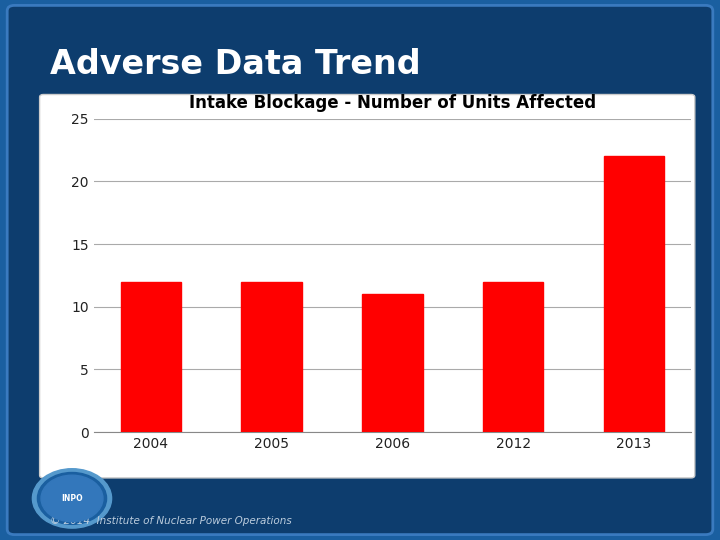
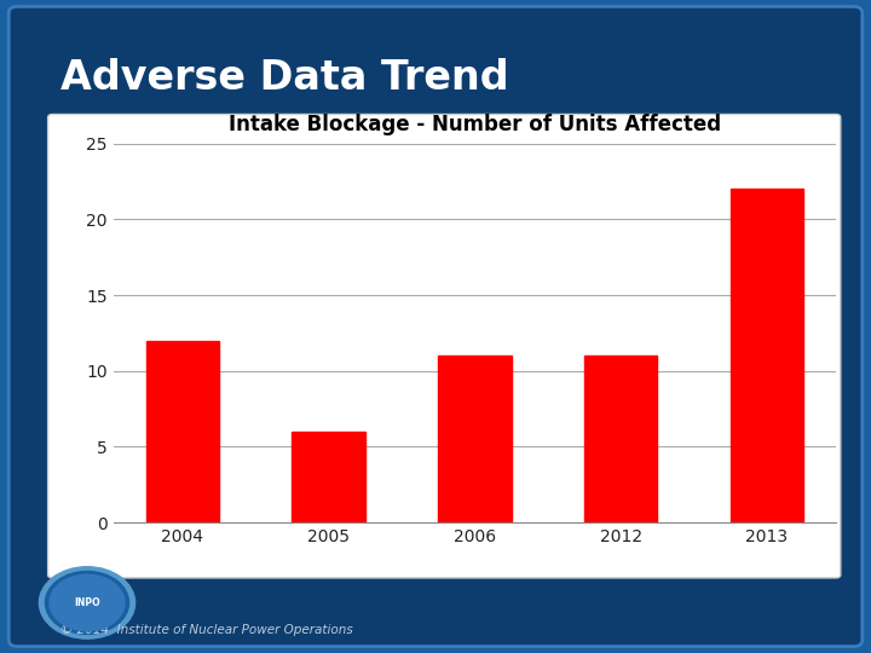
2005: 12 -> 6
2012: 12 -> 11
